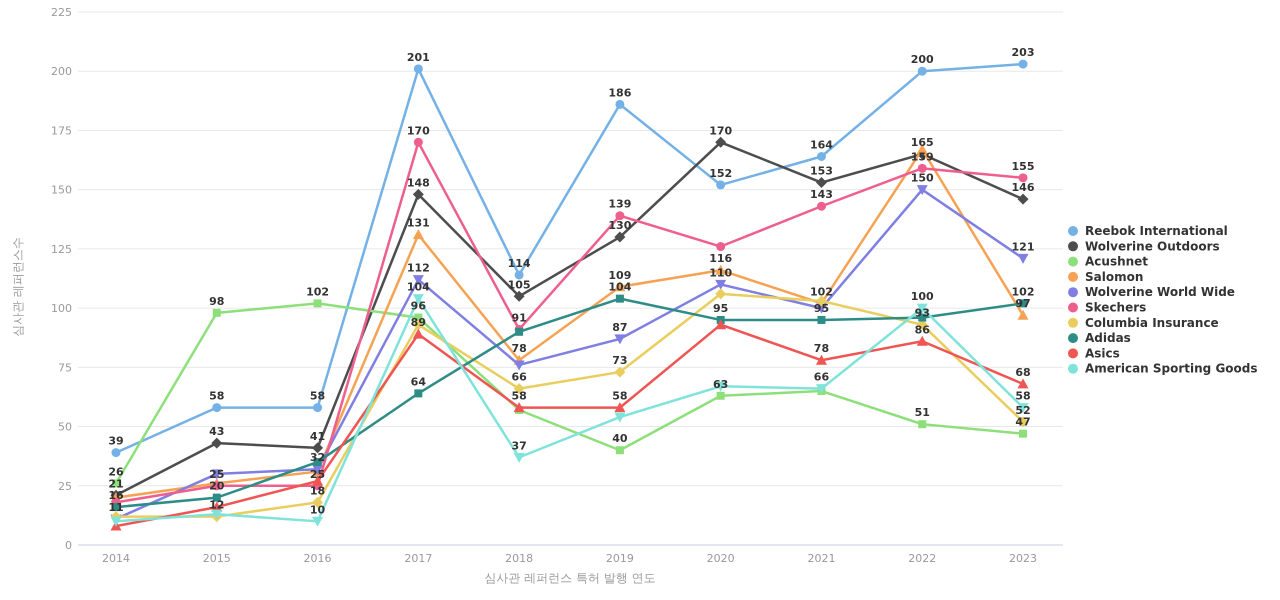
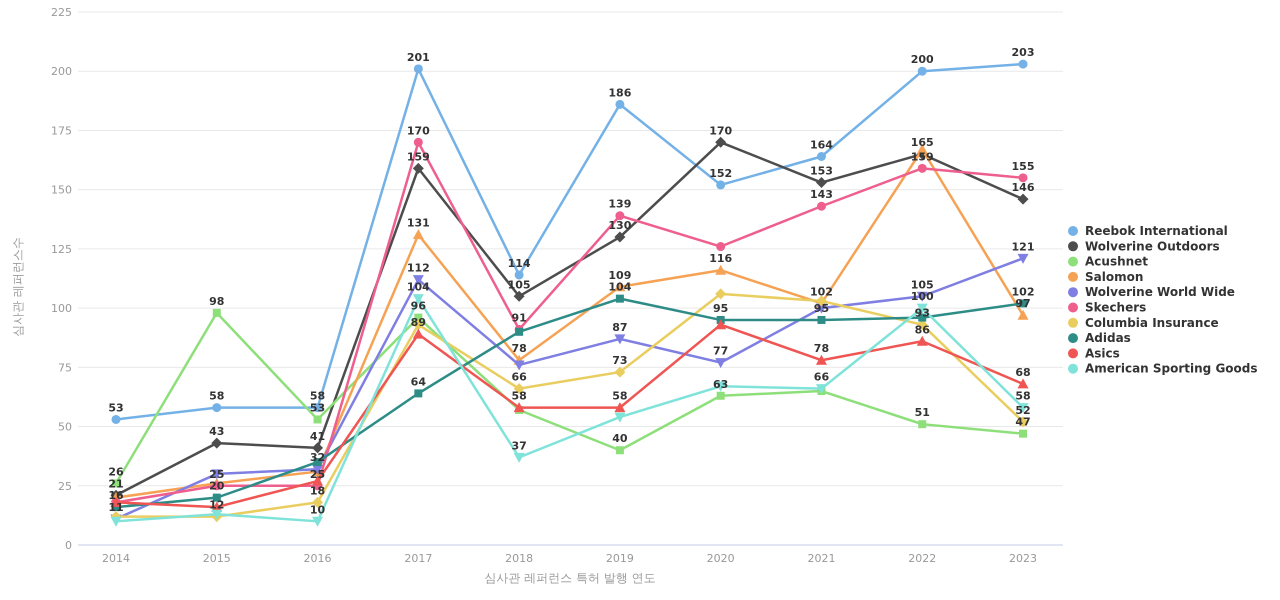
Reebok International/2014: 39 -> 53
Asics/2014: 8 -> 18
Acushnet/2016: 102 -> 53
Wolverine Outdoors/2017: 148 -> 159
Wolverine World Wide/2020: 110 -> 77
Wolverine World Wide/2022: 150 -> 105
